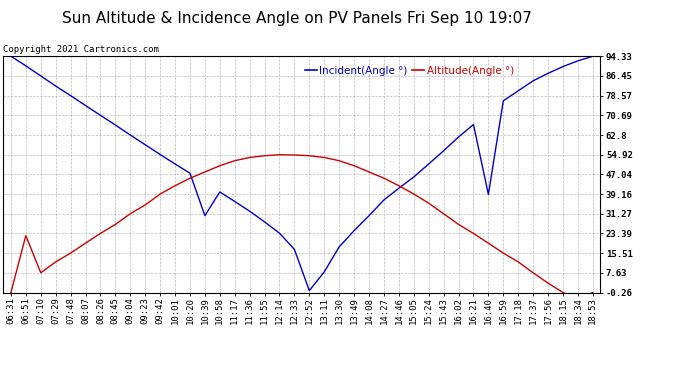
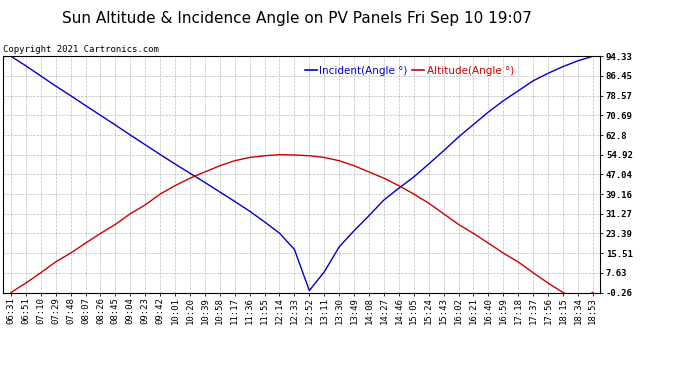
Altitude(Angle °)/06:51: 22.5 -> 3.5
Incident(Angle °)/10:39: 30.5 -> 43.8
Incident(Angle °)/16:40: 39.0 -> 72.0
